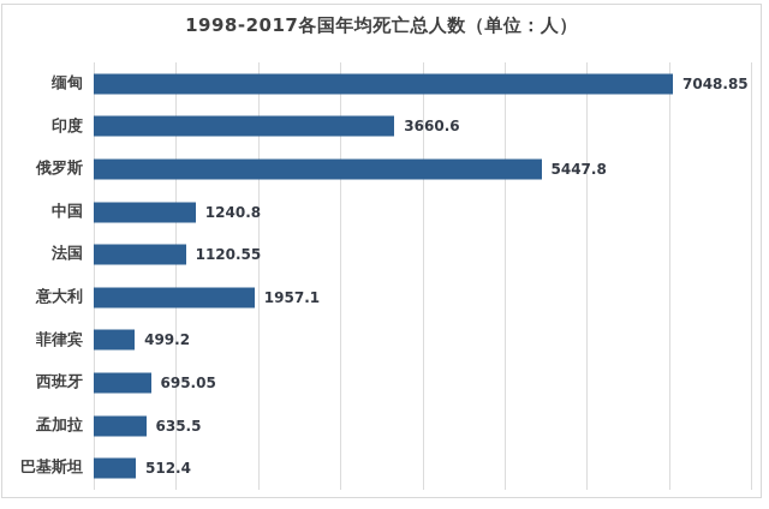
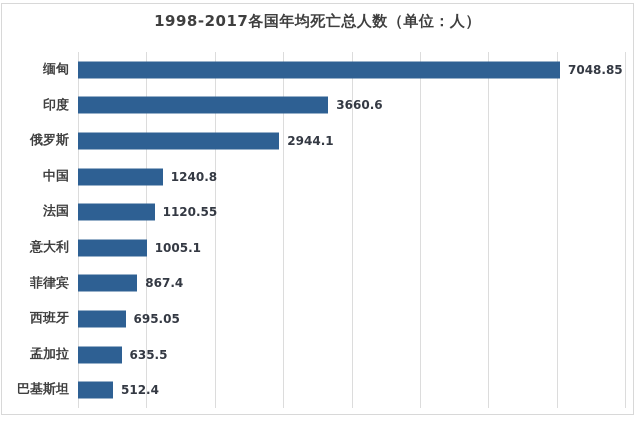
俄罗斯: 5447.8 -> 2944.1
意大利: 1957.1 -> 1005.1
菲律宾: 499.2 -> 867.4
